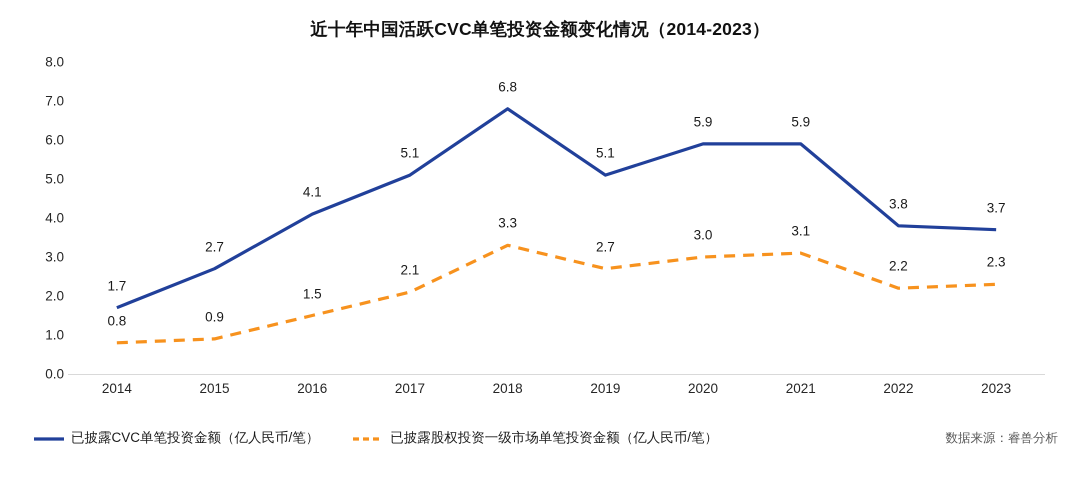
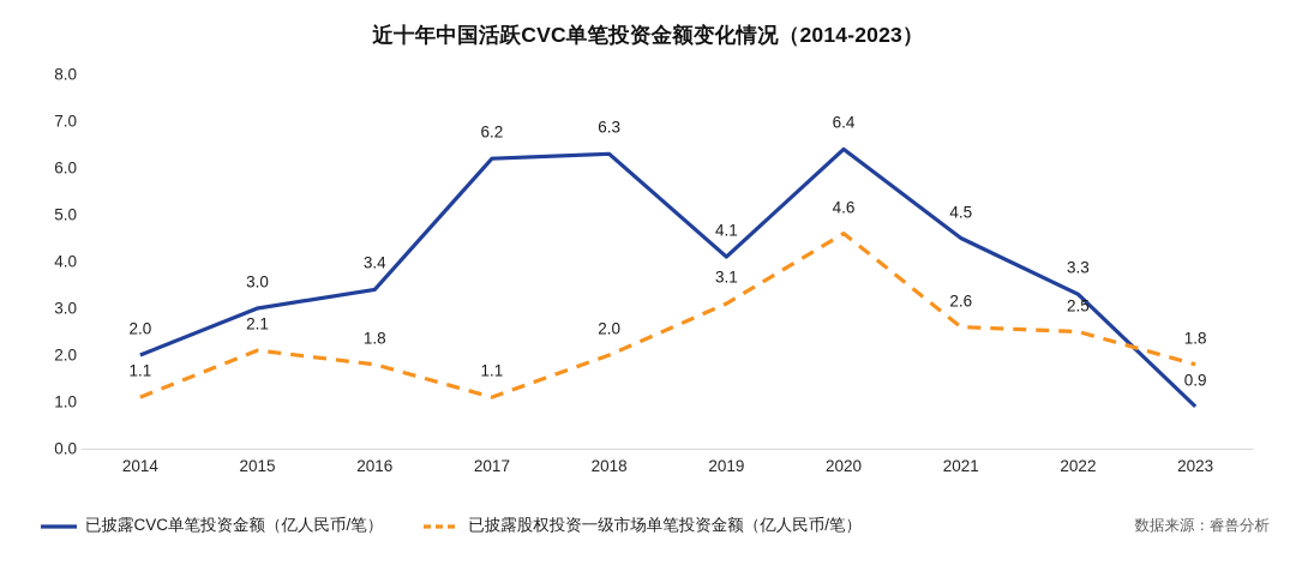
已披露CVC单笔投资金额（亿人民币/笔）/2014: 1.7 -> 2.0
已披露股权投资一级市场单笔投资金额（亿人民币/笔）/2014: 0.8 -> 1.1
已披露CVC单笔投资金额（亿人民币/笔）/2015: 2.7 -> 3.0
已披露股权投资一级市场单笔投资金额（亿人民币/笔）/2015: 0.9 -> 2.1
已披露CVC单笔投资金额（亿人民币/笔）/2016: 4.1 -> 3.4
已披露股权投资一级市场单笔投资金额（亿人民币/笔）/2016: 1.5 -> 1.8
已披露CVC单笔投资金额（亿人民币/笔）/2017: 5.1 -> 6.2
已披露股权投资一级市场单笔投资金额（亿人民币/笔）/2017: 2.1 -> 1.1
已披露CVC单笔投资金额（亿人民币/笔）/2018: 6.8 -> 6.3
已披露股权投资一级市场单笔投资金额（亿人民币/笔）/2018: 3.3 -> 2.0
已披露CVC单笔投资金额（亿人民币/笔）/2019: 5.1 -> 4.1
已披露股权投资一级市场单笔投资金额（亿人民币/笔）/2019: 2.7 -> 3.1
已披露CVC单笔投资金额（亿人民币/笔）/2020: 5.9 -> 6.4
已披露股权投资一级市场单笔投资金额（亿人民币/笔）/2020: 3.0 -> 4.6
已披露CVC单笔投资金额（亿人民币/笔）/2021: 5.9 -> 4.5
已披露股权投资一级市场单笔投资金额（亿人民币/笔）/2021: 3.1 -> 2.6
已披露CVC单笔投资金额（亿人民币/笔）/2022: 3.8 -> 3.3
已披露股权投资一级市场单笔投资金额（亿人民币/笔）/2022: 2.2 -> 2.5
已披露CVC单笔投资金额（亿人民币/笔）/2023: 3.7 -> 0.9
已披露股权投资一级市场单笔投资金额（亿人民币/笔）/2023: 2.3 -> 1.8
